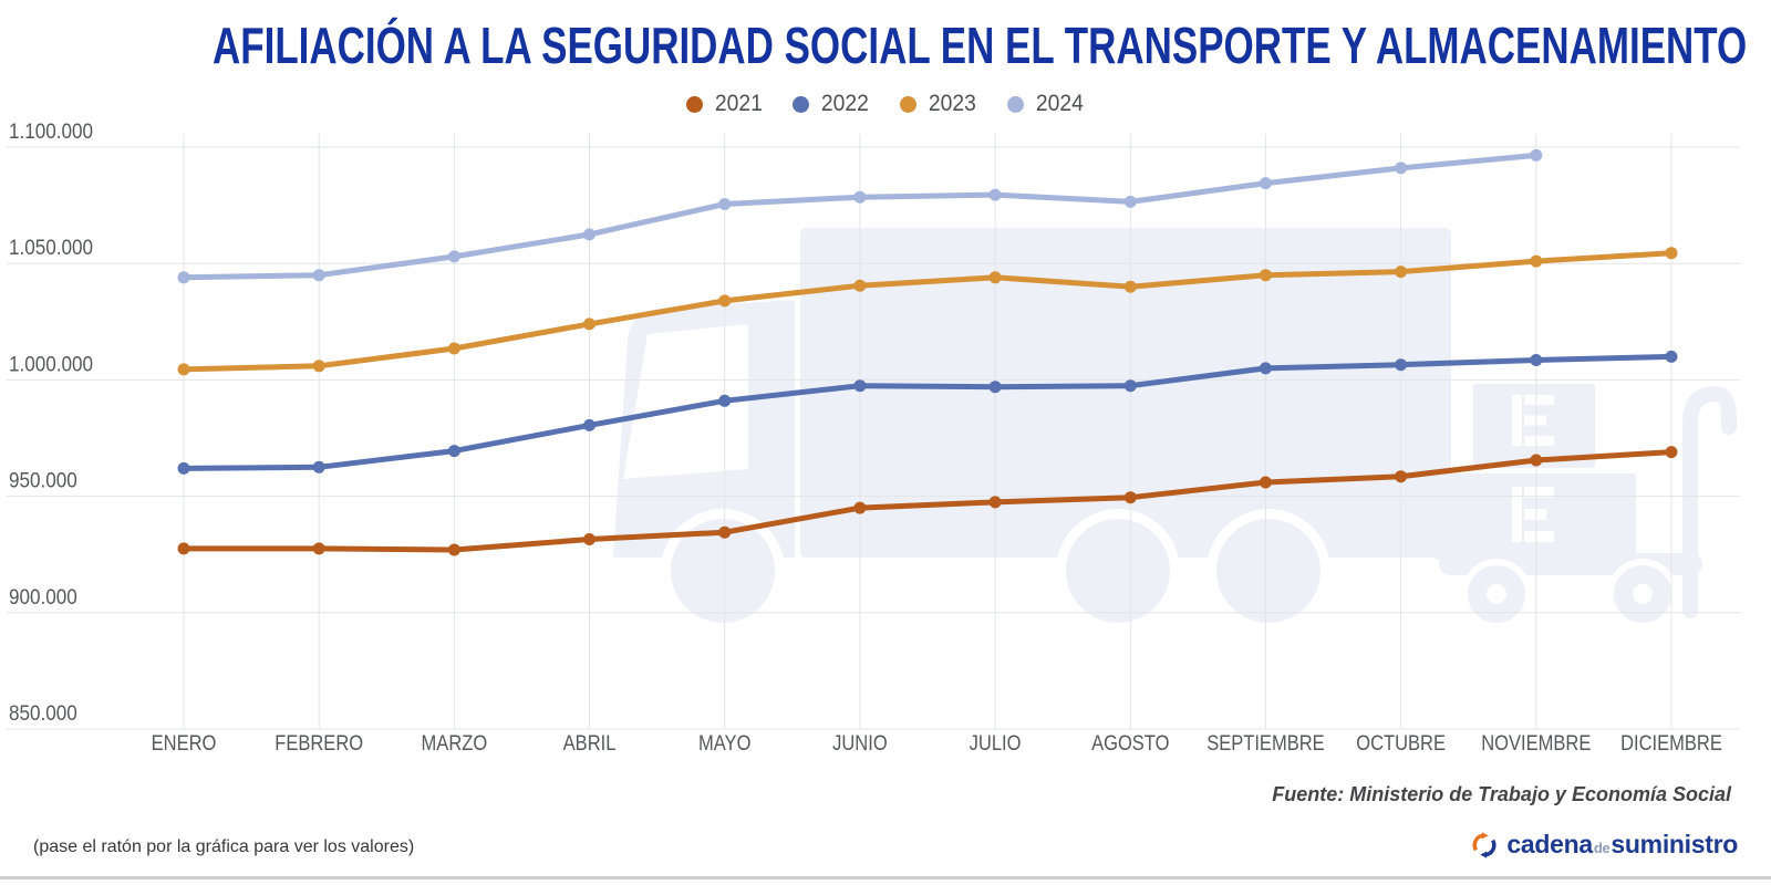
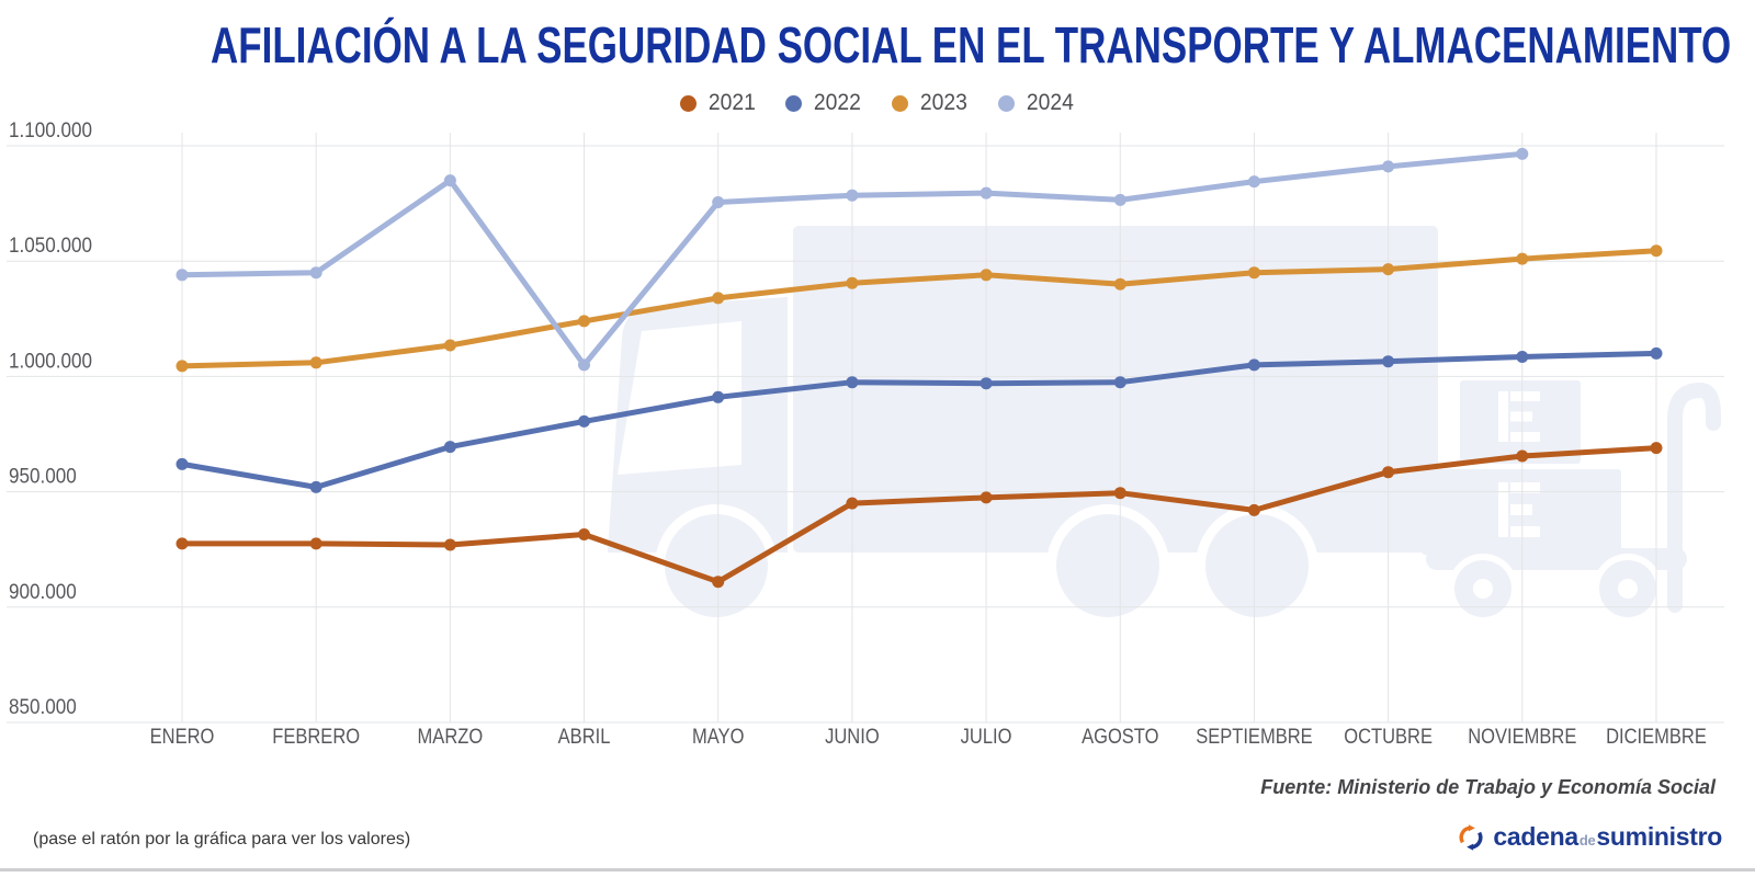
2022/FEBRERO: 962000 -> 952000
2024/MARZO: 1053000 -> 1085000
2024/ABRIL: 1062000 -> 1005000
2021/MAYO: 934000 -> 911000
2021/SEPTIEMBRE: 956000 -> 942000
